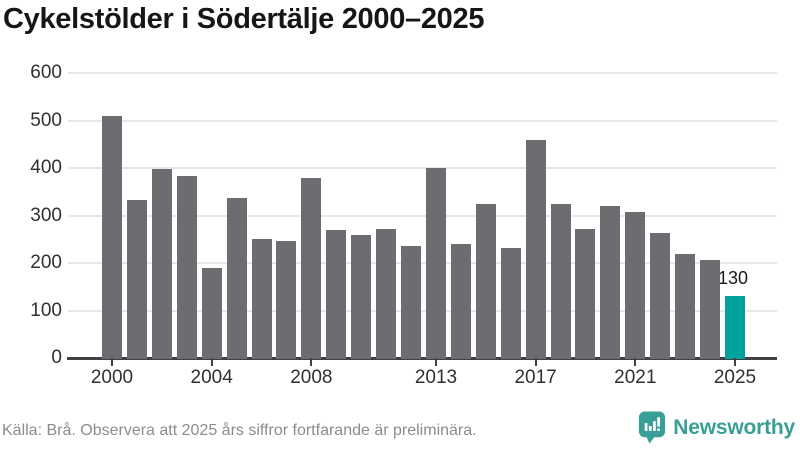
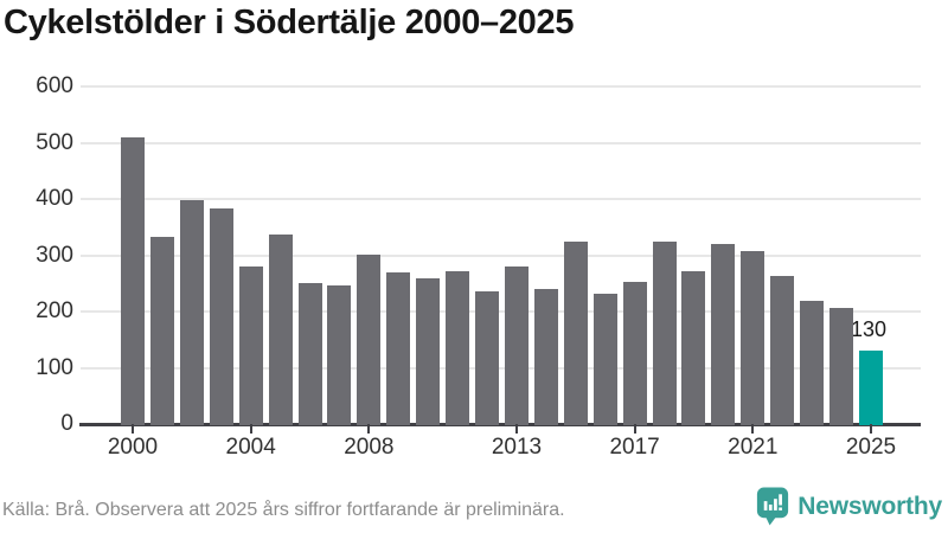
2004: 190 -> 280
2008: 380 -> 300
2013: 400 -> 280
2017: 460 -> 250
